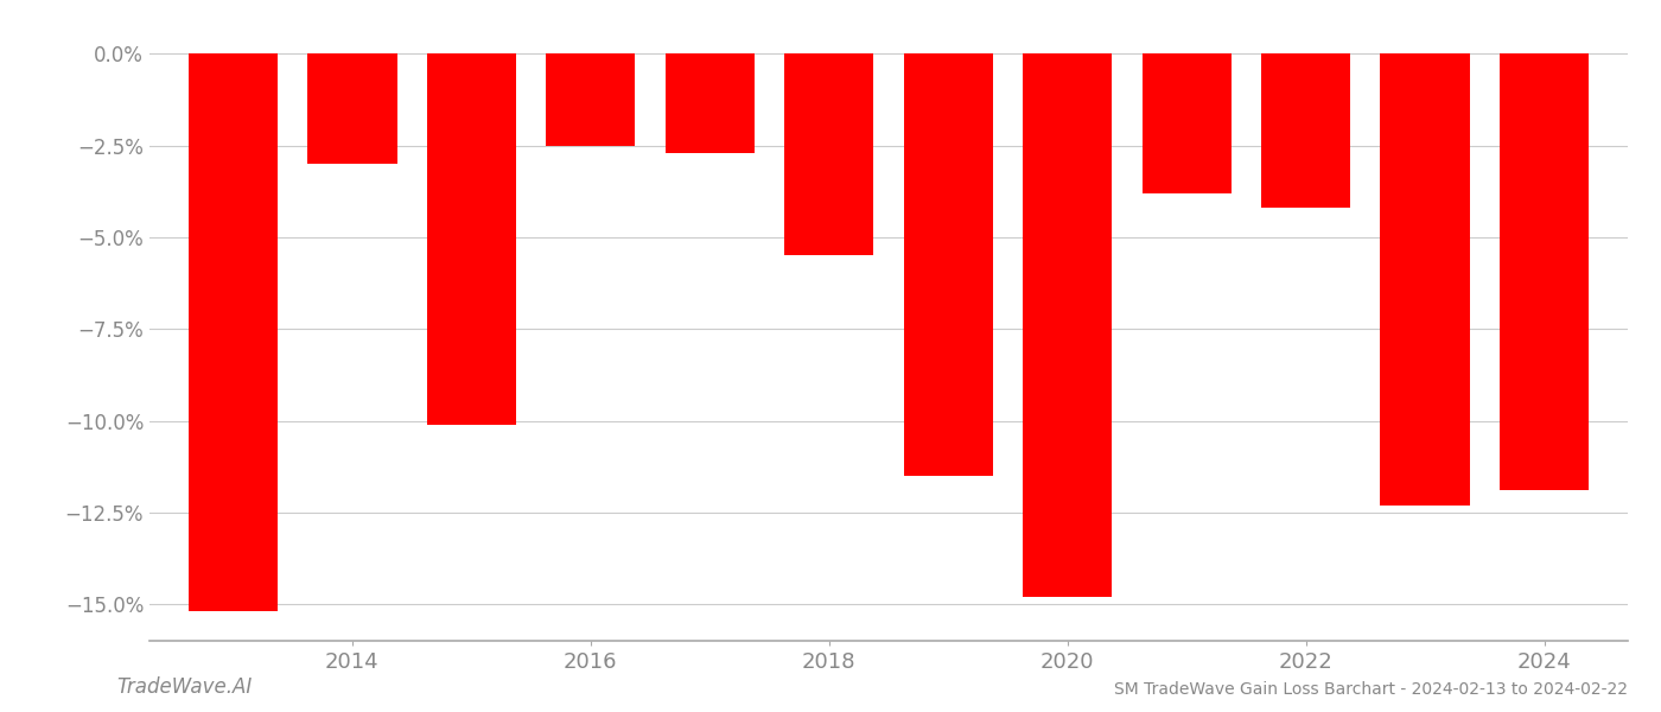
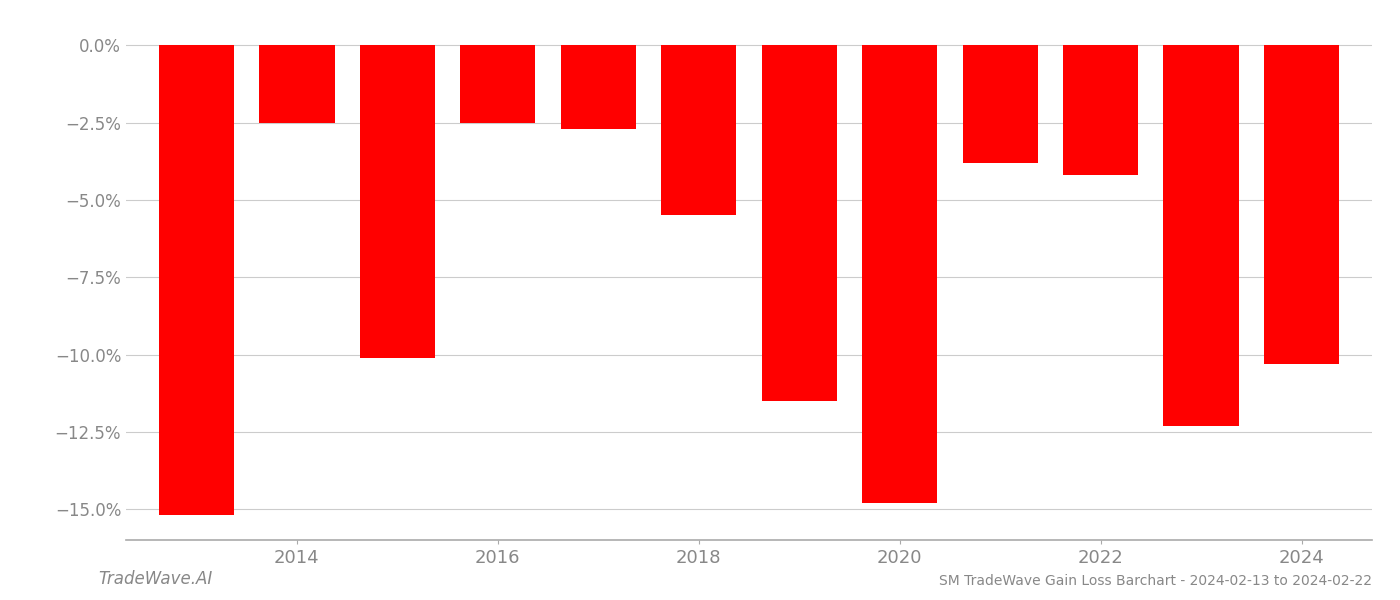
2014: -3.0% -> -2.5%
2024: -11.9% -> -10.3%
